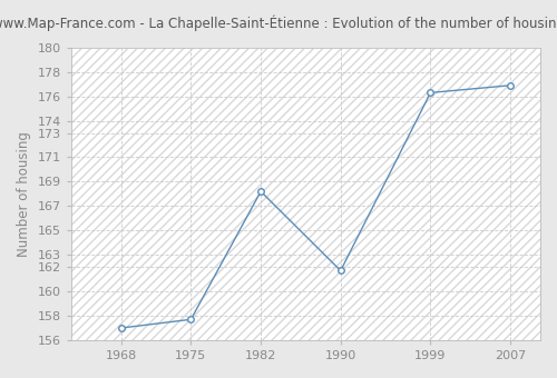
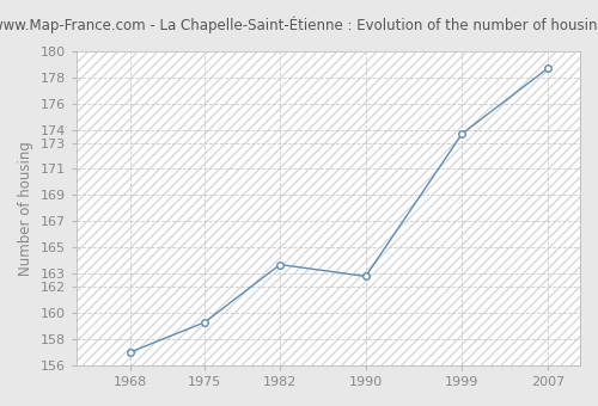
1975: 157.7 -> 159.3
1982: 168.2 -> 163.7
1990: 161.7 -> 162.8
1999: 176.3 -> 173.7
2007: 176.9 -> 178.7
